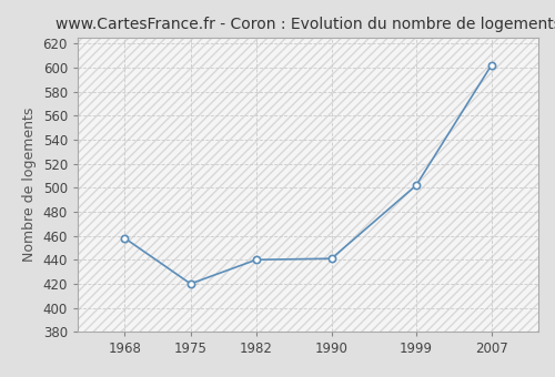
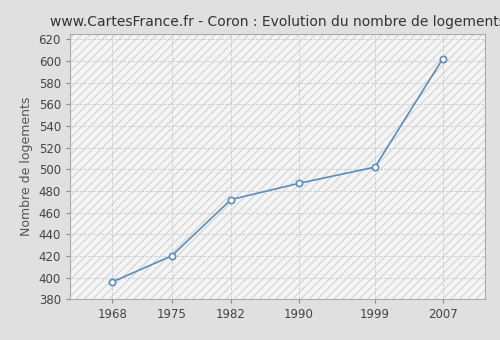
1968: 458 -> 396
1982: 440 -> 472
1990: 441 -> 487
